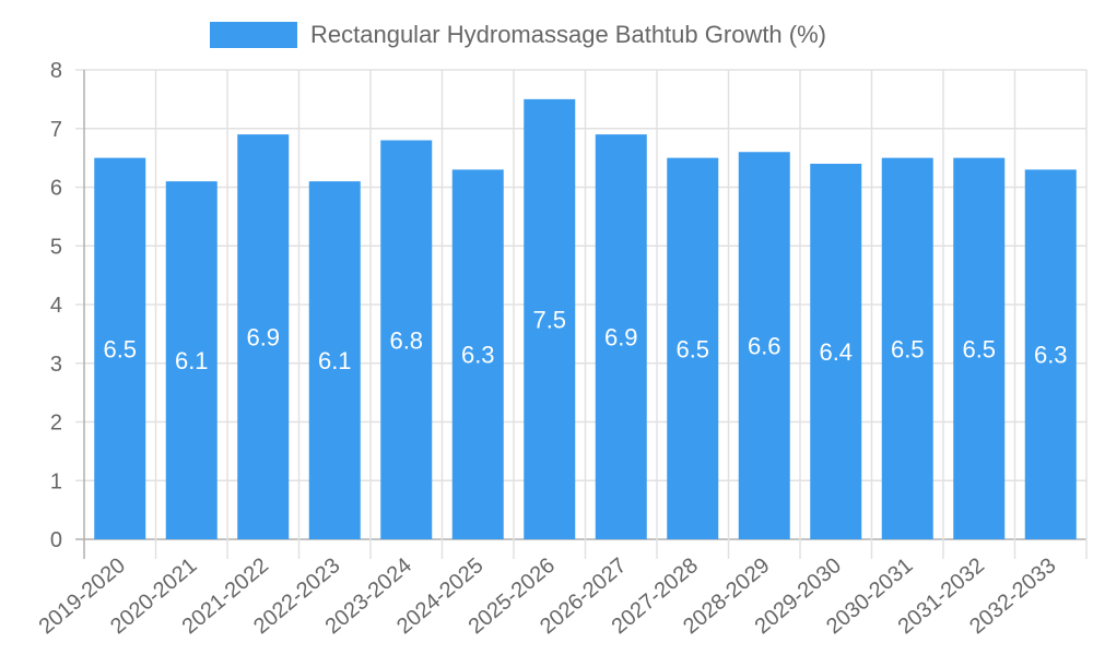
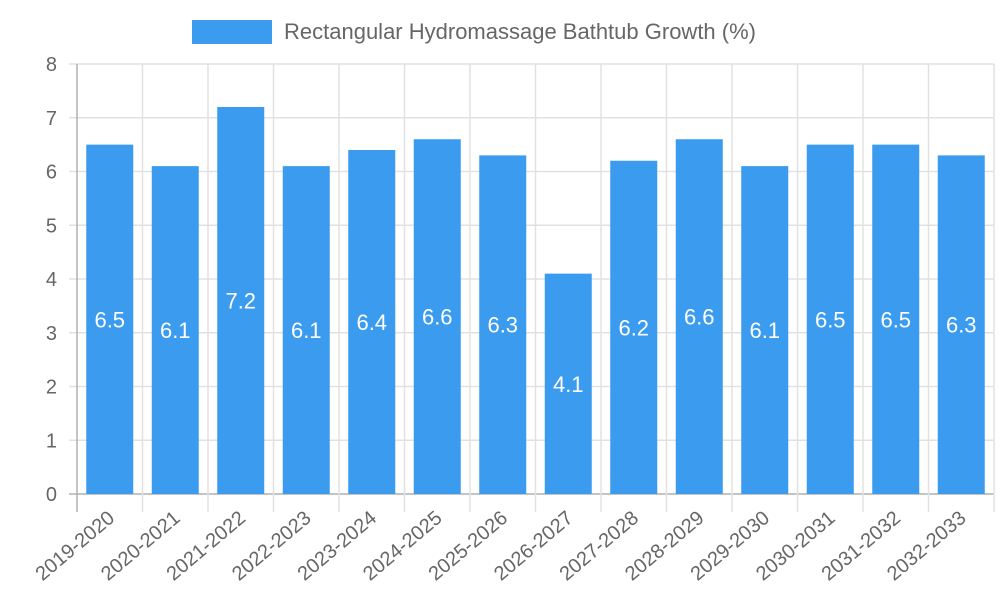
2021-2022: 6.9 -> 7.2
2023-2024: 6.8 -> 6.4
2024-2025: 6.3 -> 6.6
2025-2026: 7.5 -> 6.3
2026-2027: 6.9 -> 4.1
2027-2028: 6.5 -> 6.2
2029-2030: 6.4 -> 6.1
